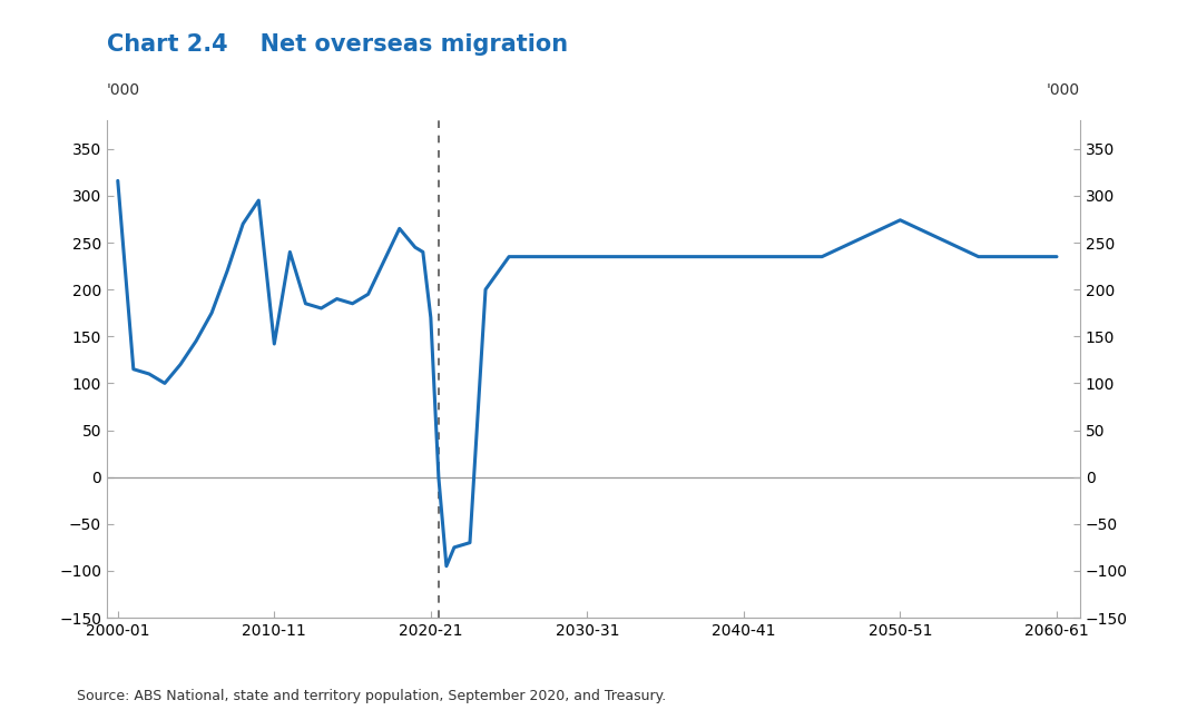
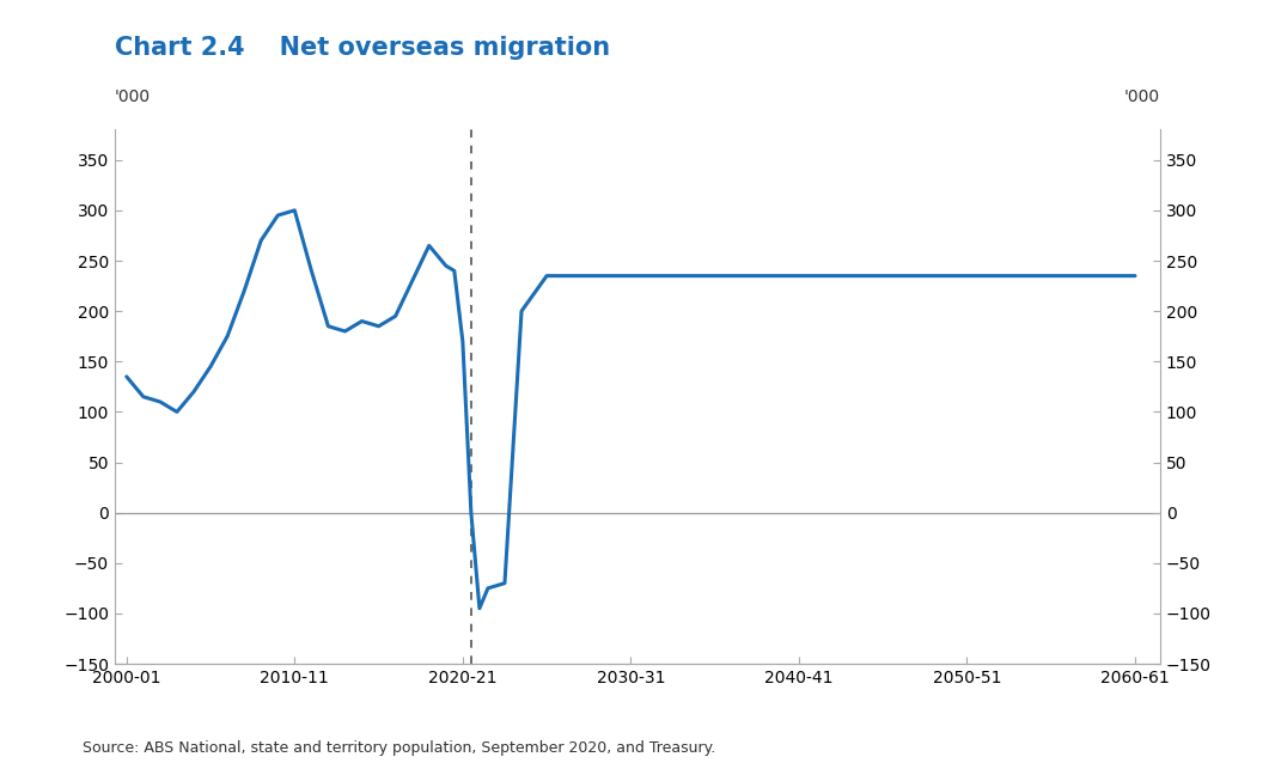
2000-01: 316 -> 135
2010-11: 142 -> 300
2050-51: 274 -> 235
